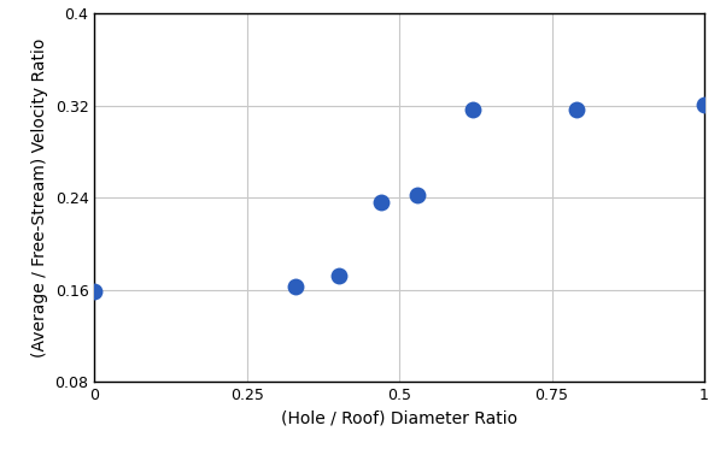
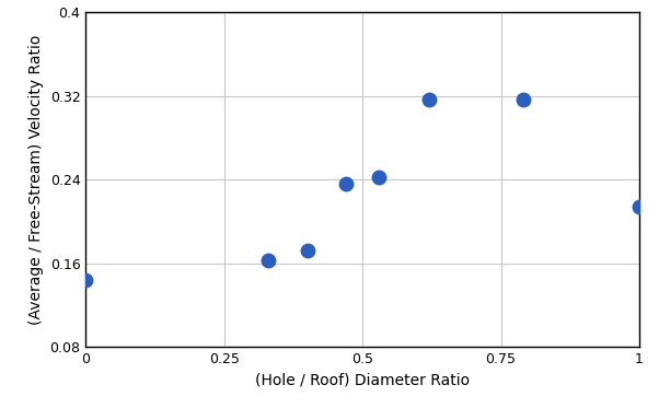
0: 0.158 -> 0.144
1: 0.321 -> 0.214
